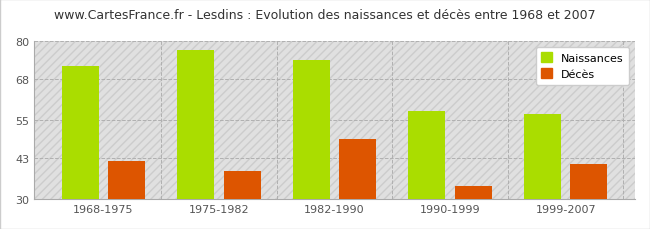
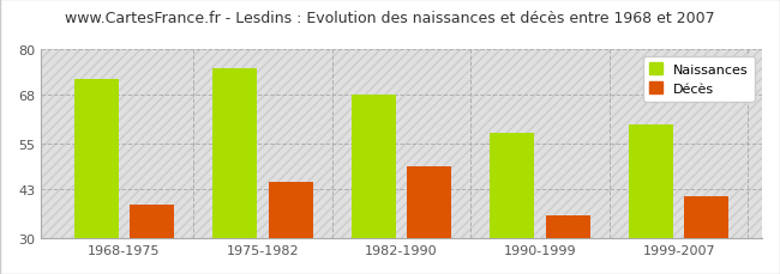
Décès/1968-1975: 42 -> 39
Naissances/1975-1982: 77 -> 75
Décès/1975-1982: 39 -> 45
Naissances/1982-1990: 74 -> 68
Décès/1990-1999: 34 -> 36
Naissances/1999-2007: 57 -> 60
